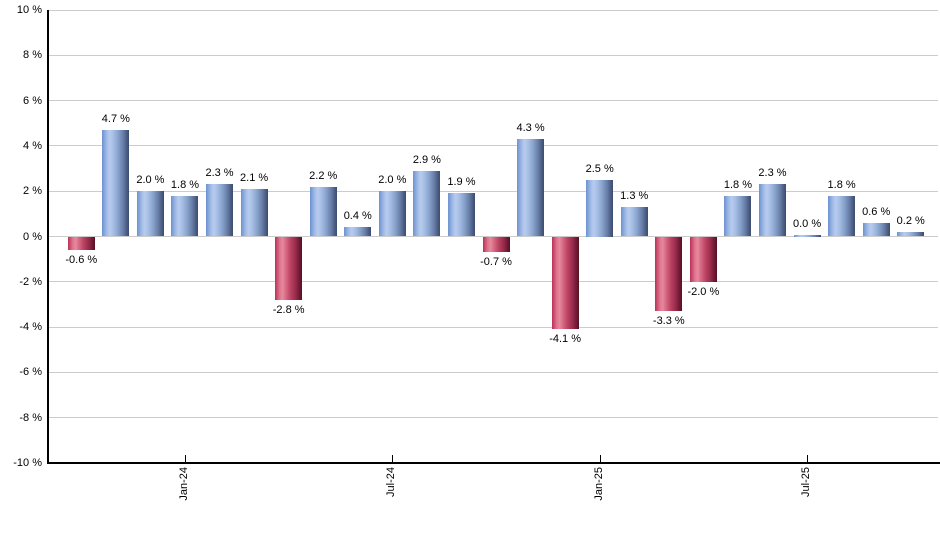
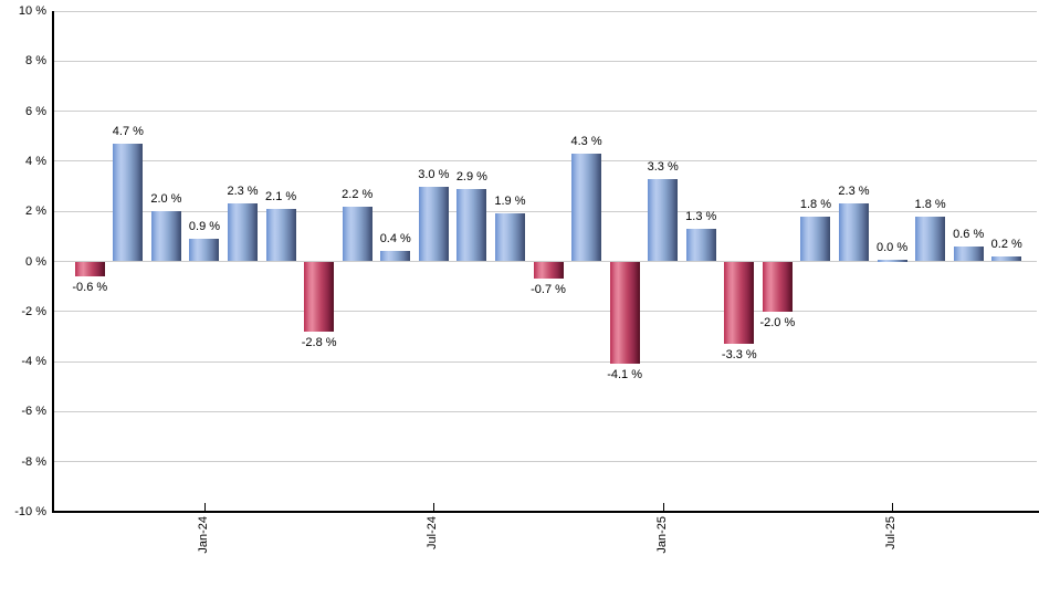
Jan-24: 1.8 -> 0.9
Jul-24: 2.0 -> 3.0
Jan-25: 2.5 -> 3.3
